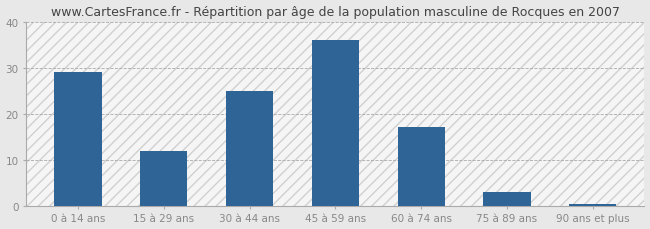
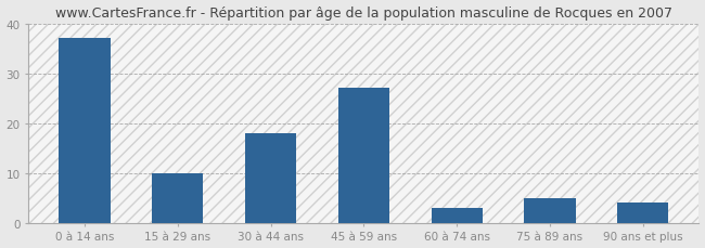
0 à 14 ans: 29.0 -> 37.0
15 à 29 ans: 12.0 -> 10.0
30 à 44 ans: 25.0 -> 18.0
45 à 59 ans: 36.0 -> 27.0
60 à 74 ans: 17.0 -> 3.0
75 à 89 ans: 3.0 -> 5.0
90 ans et plus: 0.3 -> 4.0
